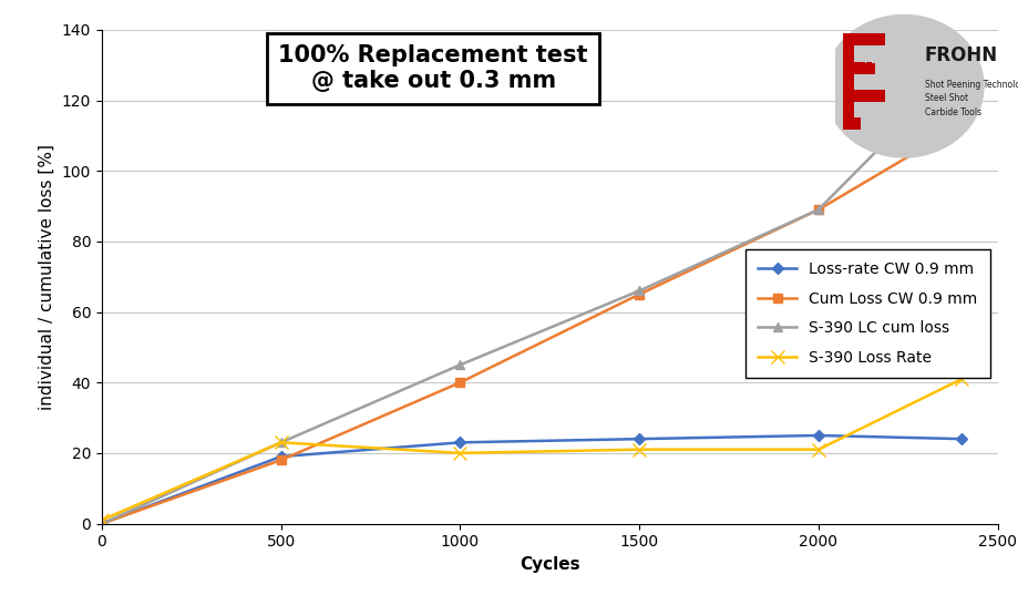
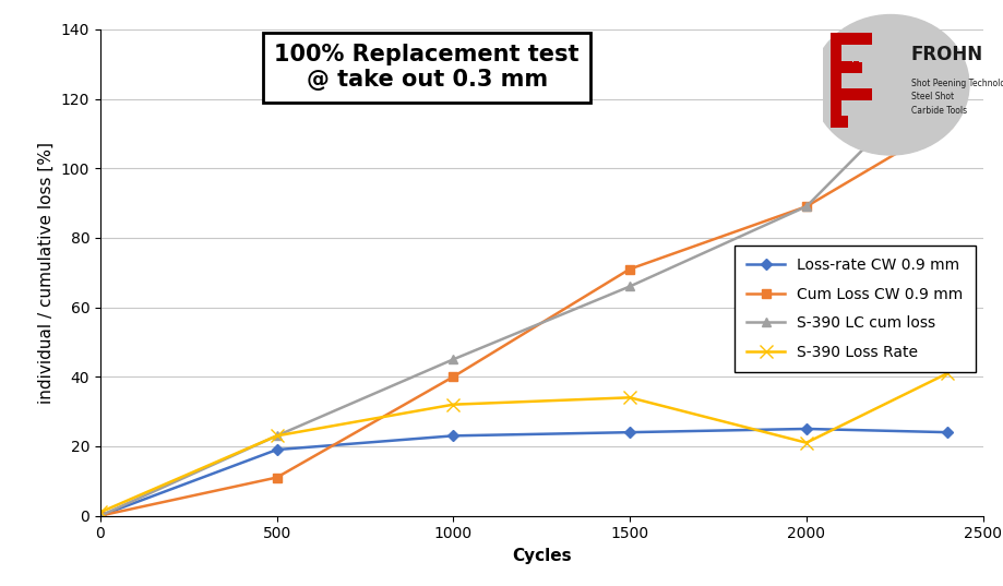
Cum Loss CW 0.9 mm/500: 18 -> 11
S-390 Loss Rate/1000: 20 -> 32
Cum Loss CW 0.9 mm/1500: 65 -> 71
S-390 Loss Rate/1500: 21 -> 34
